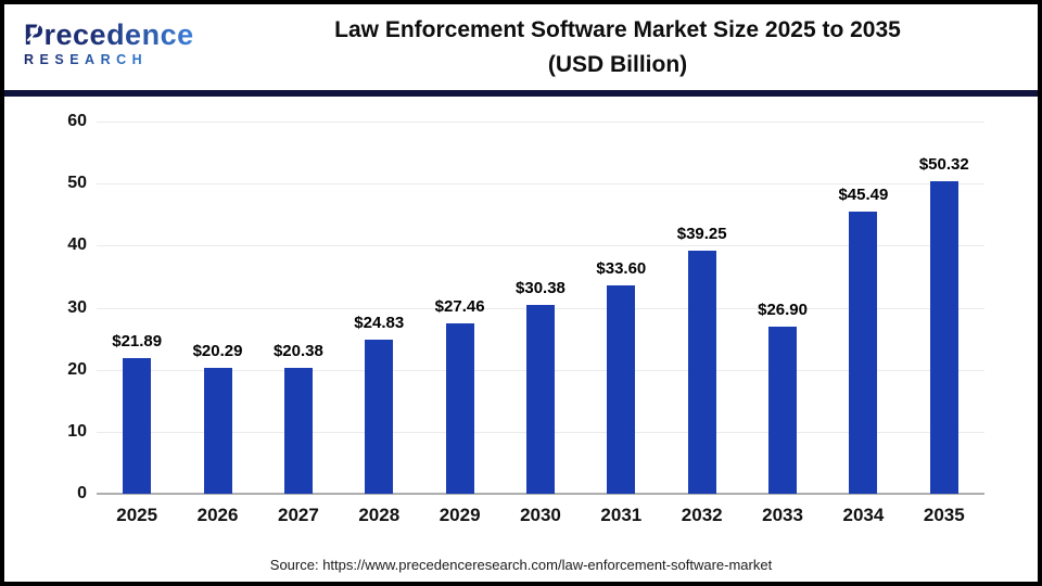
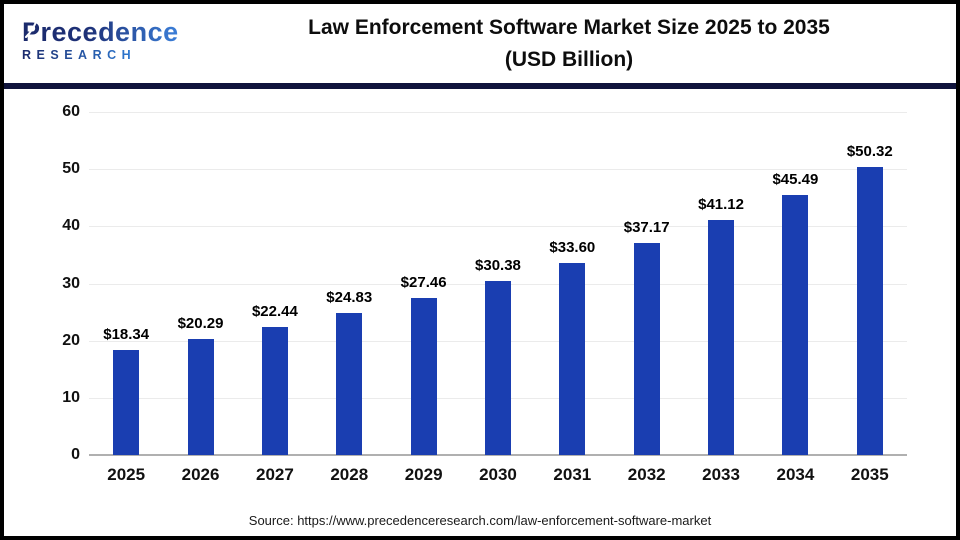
2025: $21.89 -> $18.34
2027: $20.38 -> $22.44
2032: $39.25 -> $37.17
2033: $26.90 -> $41.12
